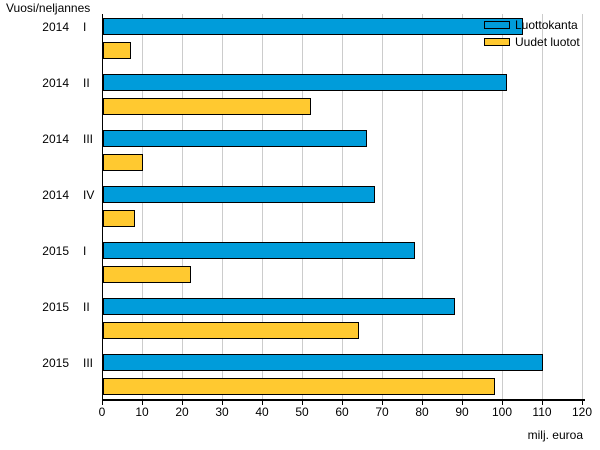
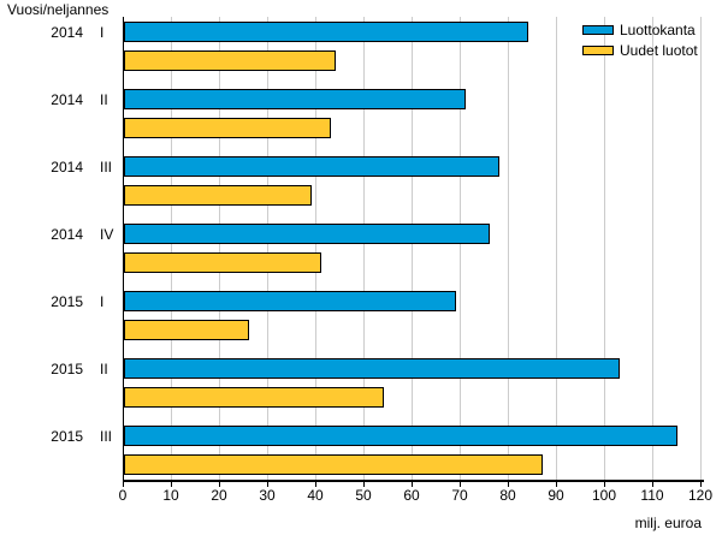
Luottokanta/2014 I: 105 -> 84
Uudet luotot/2014 I: 7 -> 44
Luottokanta/2014 II: 101 -> 71
Uudet luotot/2014 II: 52 -> 43
Luottokanta/2014 III: 66 -> 78
Uudet luotot/2014 III: 10 -> 39
Luottokanta/2014 IV: 68 -> 76
Uudet luotot/2014 IV: 8 -> 41
Luottokanta/2015 I: 78 -> 69
Uudet luotot/2015 I: 22 -> 26
Luottokanta/2015 II: 88 -> 103
Uudet luotot/2015 II: 64 -> 54
Luottokanta/2015 III: 110 -> 115
Uudet luotot/2015 III: 98 -> 87
